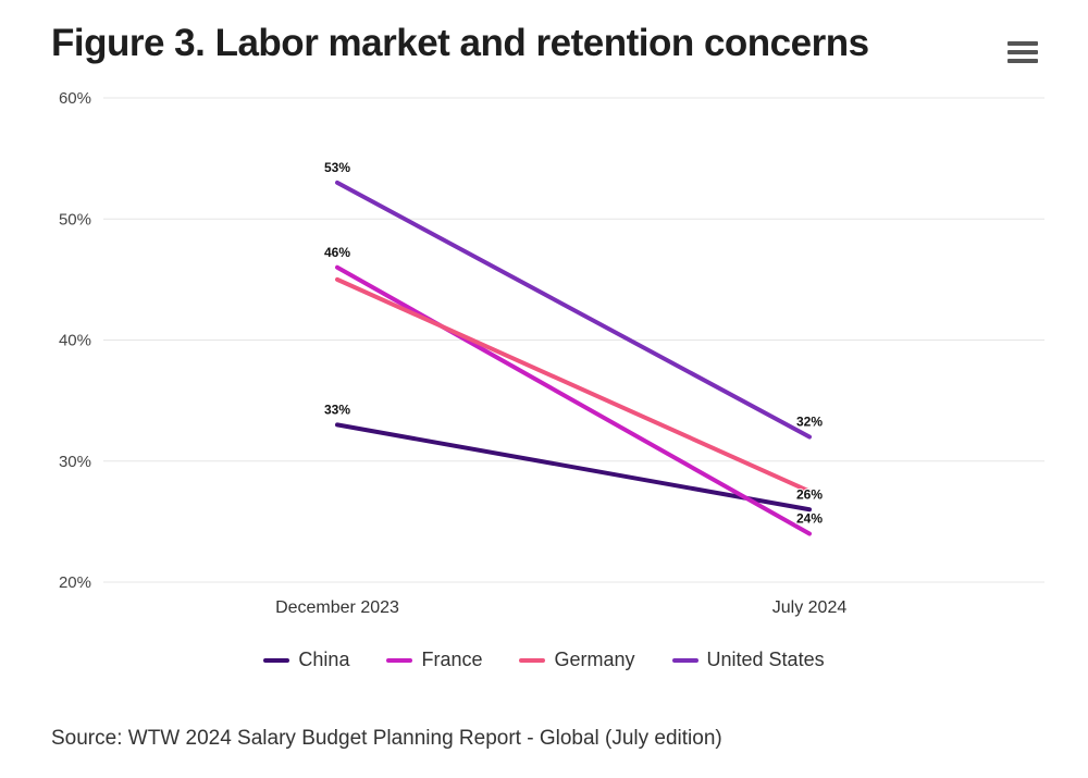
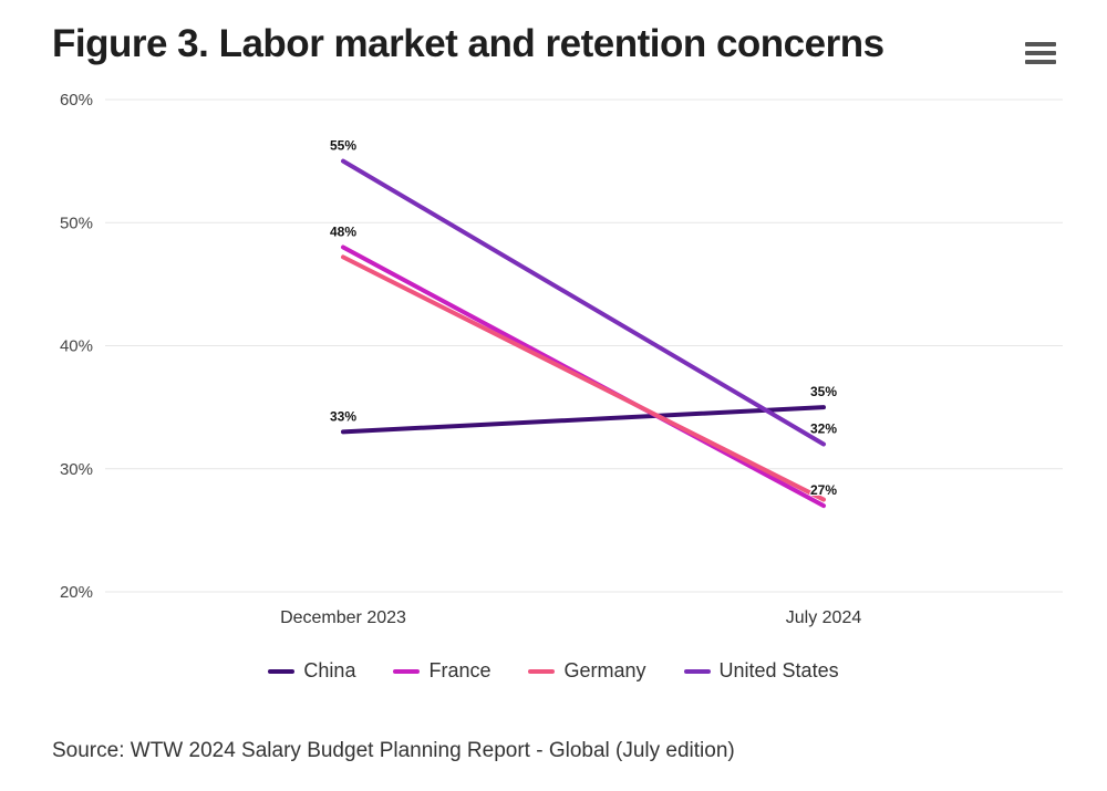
France/December 2023: 46% -> 48%
Germany/December 2023: 45.0% -> 47.2%
United States/December 2023: 53% -> 55%
China/July 2024: 26% -> 35%
France/July 2024: 24% -> 27%
